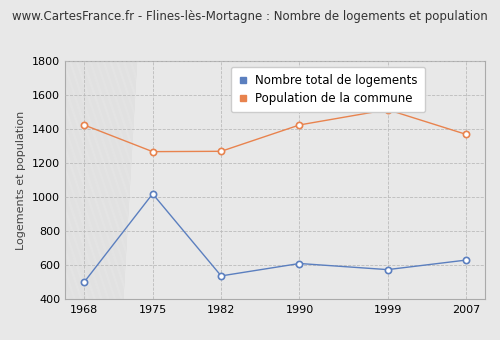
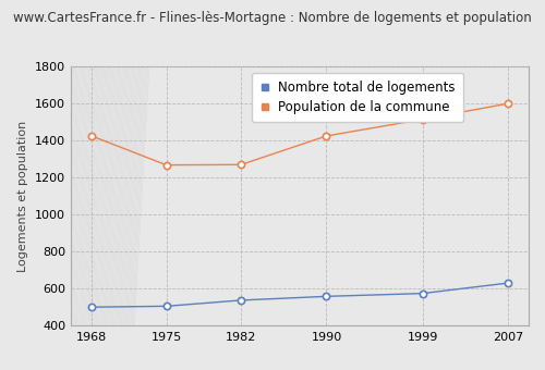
Nombre total de logements/1975: 1020 -> 500
Nombre total de logements/1990: 610 -> 560
Population de la commune/2007: 1370 -> 1600
